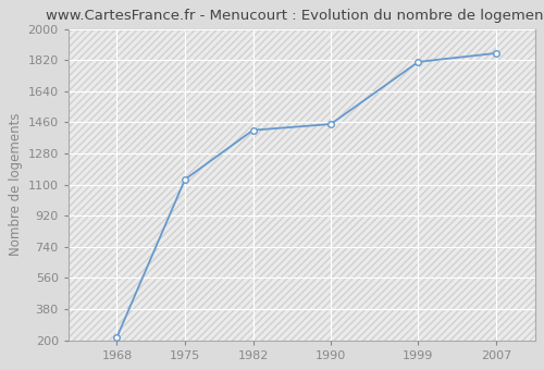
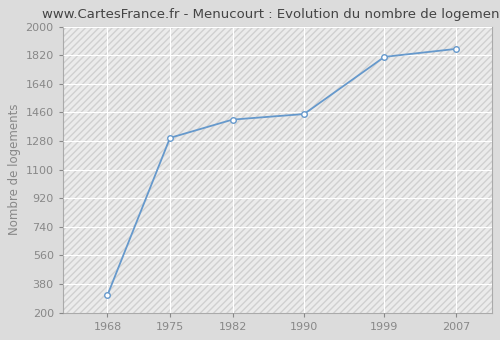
1968: 220 -> 310
1975: 1130 -> 1300
